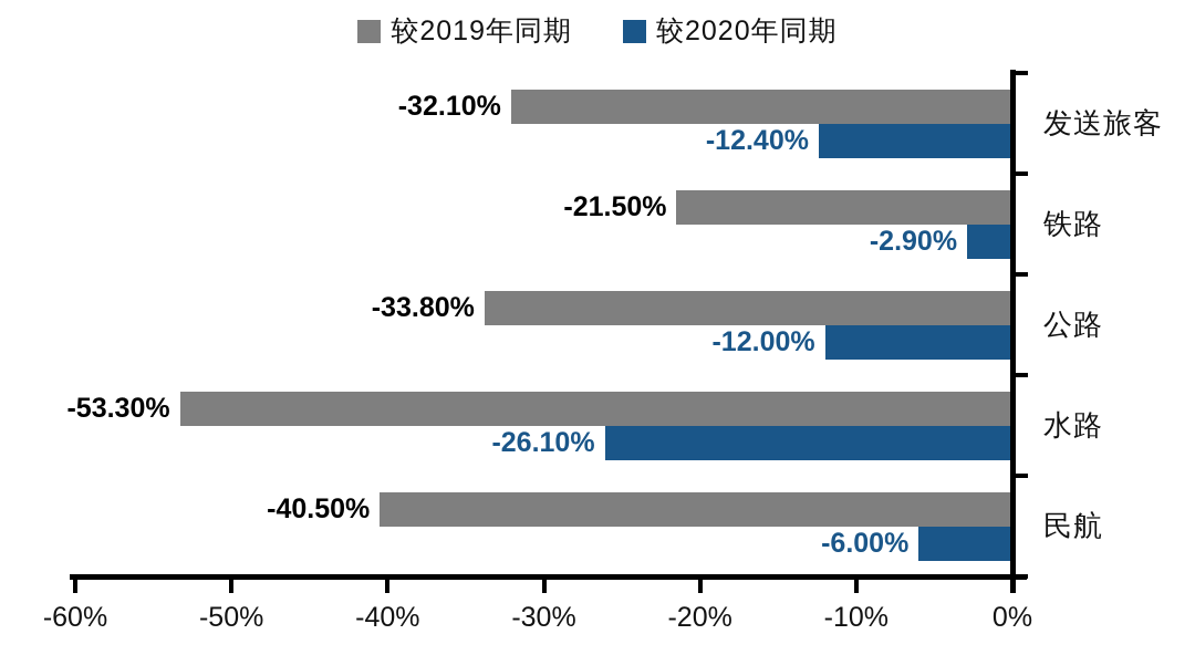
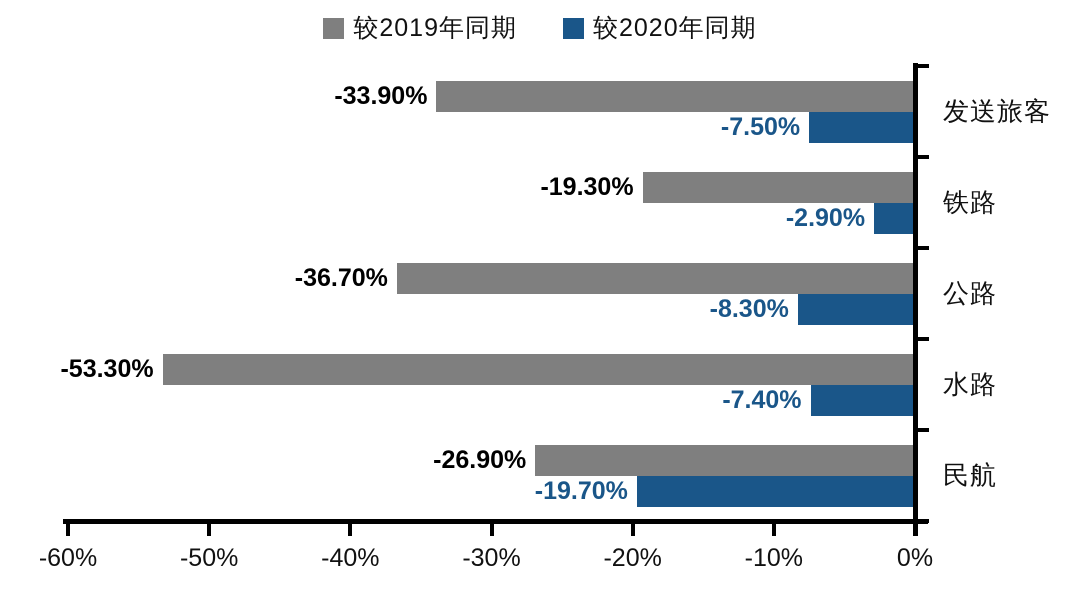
较2019年同期/发送旅客: -32.10% -> -33.90%
较2020年同期/发送旅客: -12.40% -> -7.50%
较2019年同期/铁路: -21.50% -> -19.30%
较2019年同期/公路: -33.80% -> -36.70%
较2020年同期/公路: -12.00% -> -8.30%
较2020年同期/水路: -26.10% -> -7.40%
较2019年同期/民航: -40.50% -> -26.90%
较2020年同期/民航: -6.00% -> -19.70%
